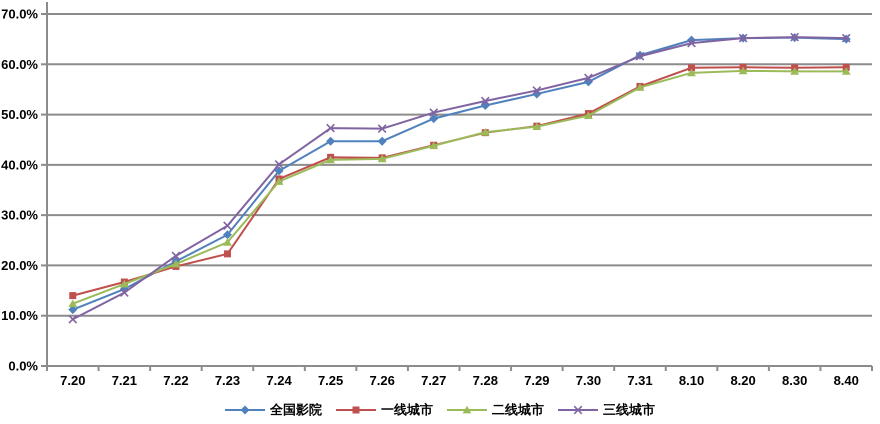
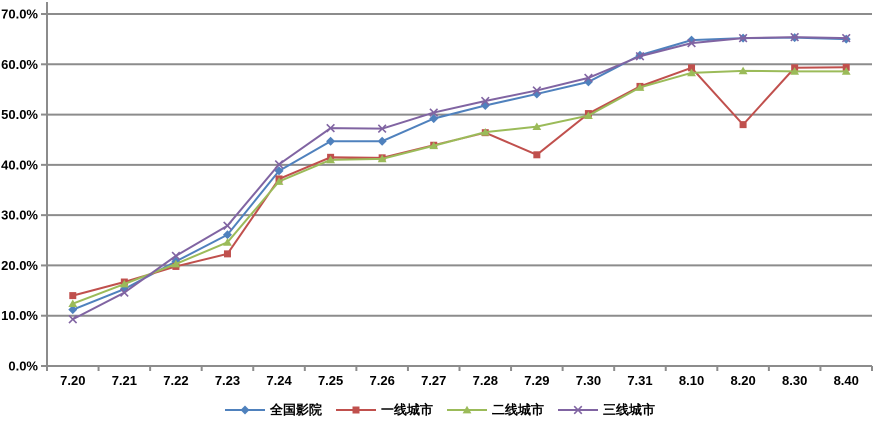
一线城市/7.29: 48% -> 42%
一线城市/8.20: 59% -> 48%
